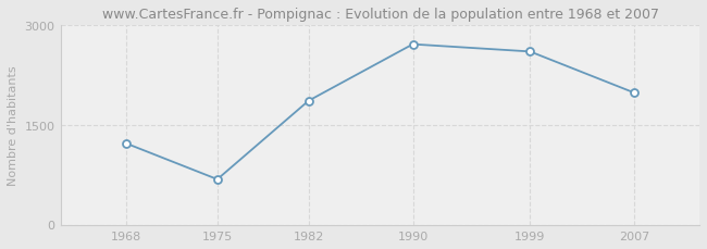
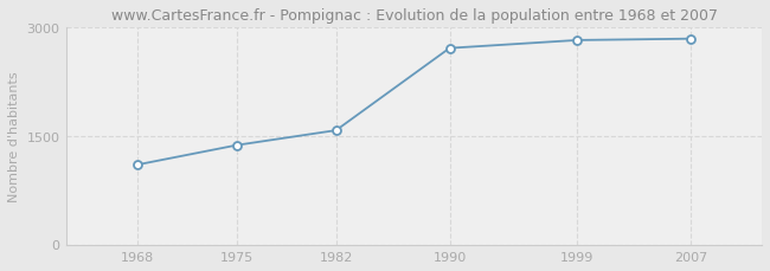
1968: 1220 -> 1100
1975: 680 -> 1370
1982: 1860 -> 1580
1999: 2600 -> 2820
2007: 1980 -> 2840
